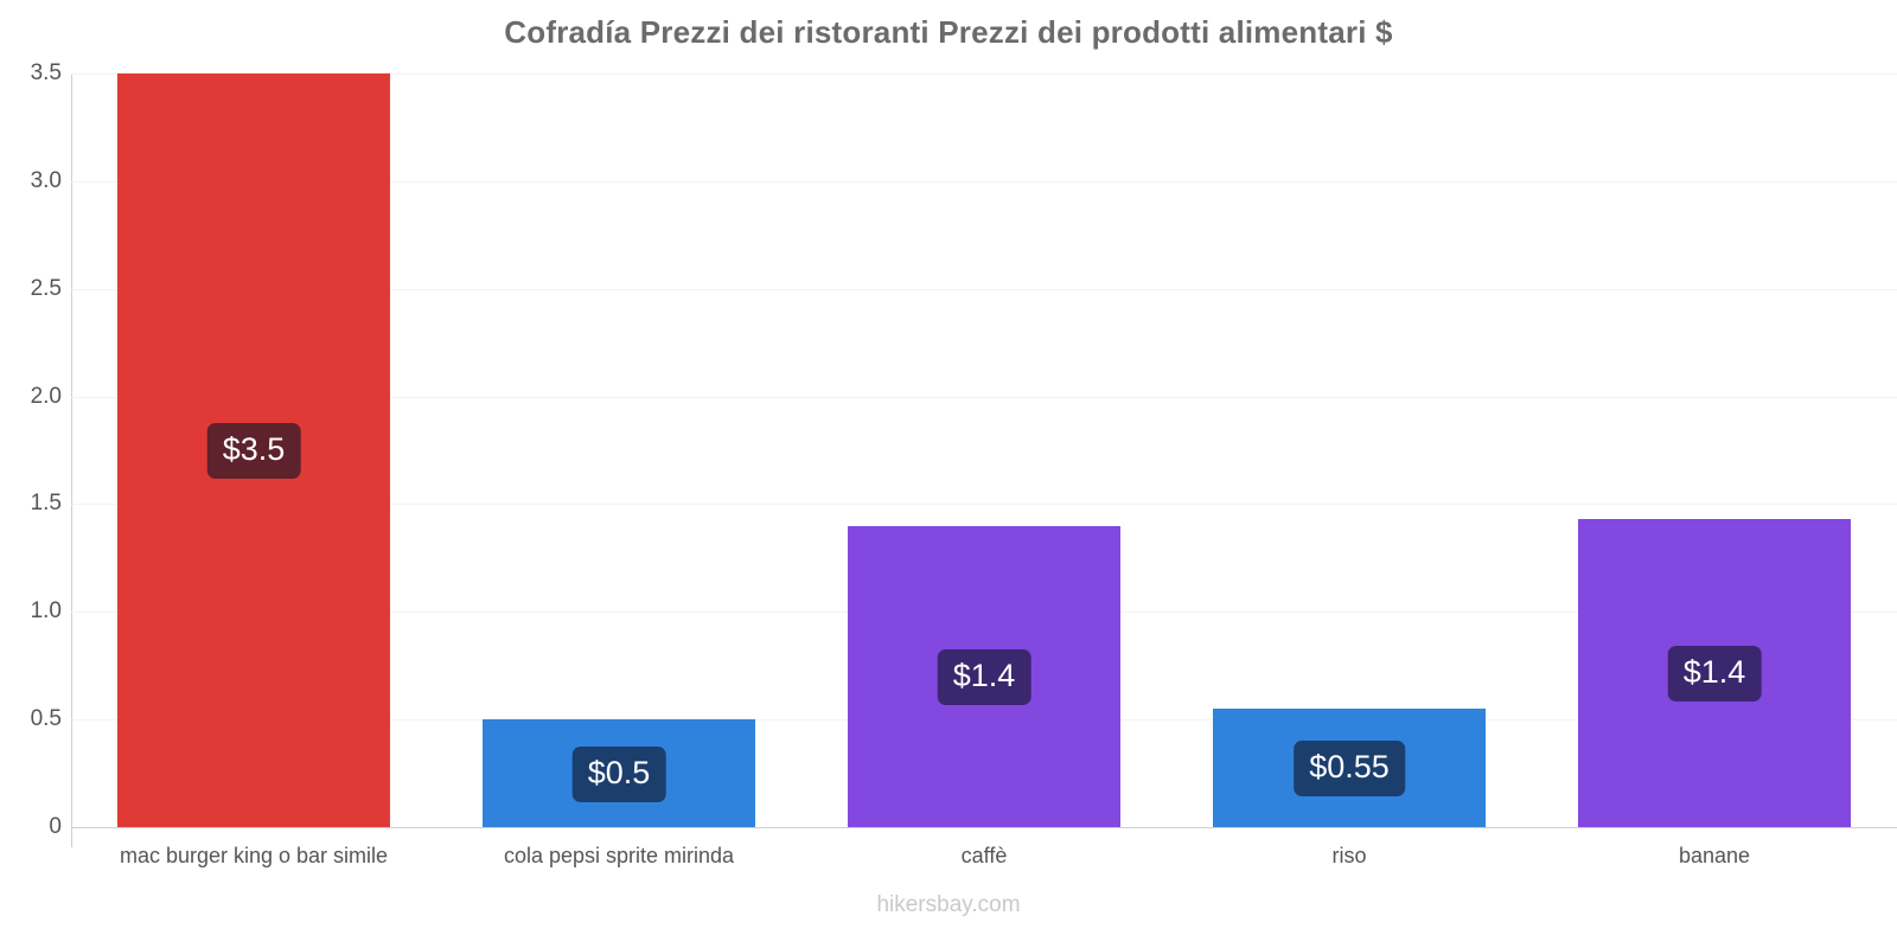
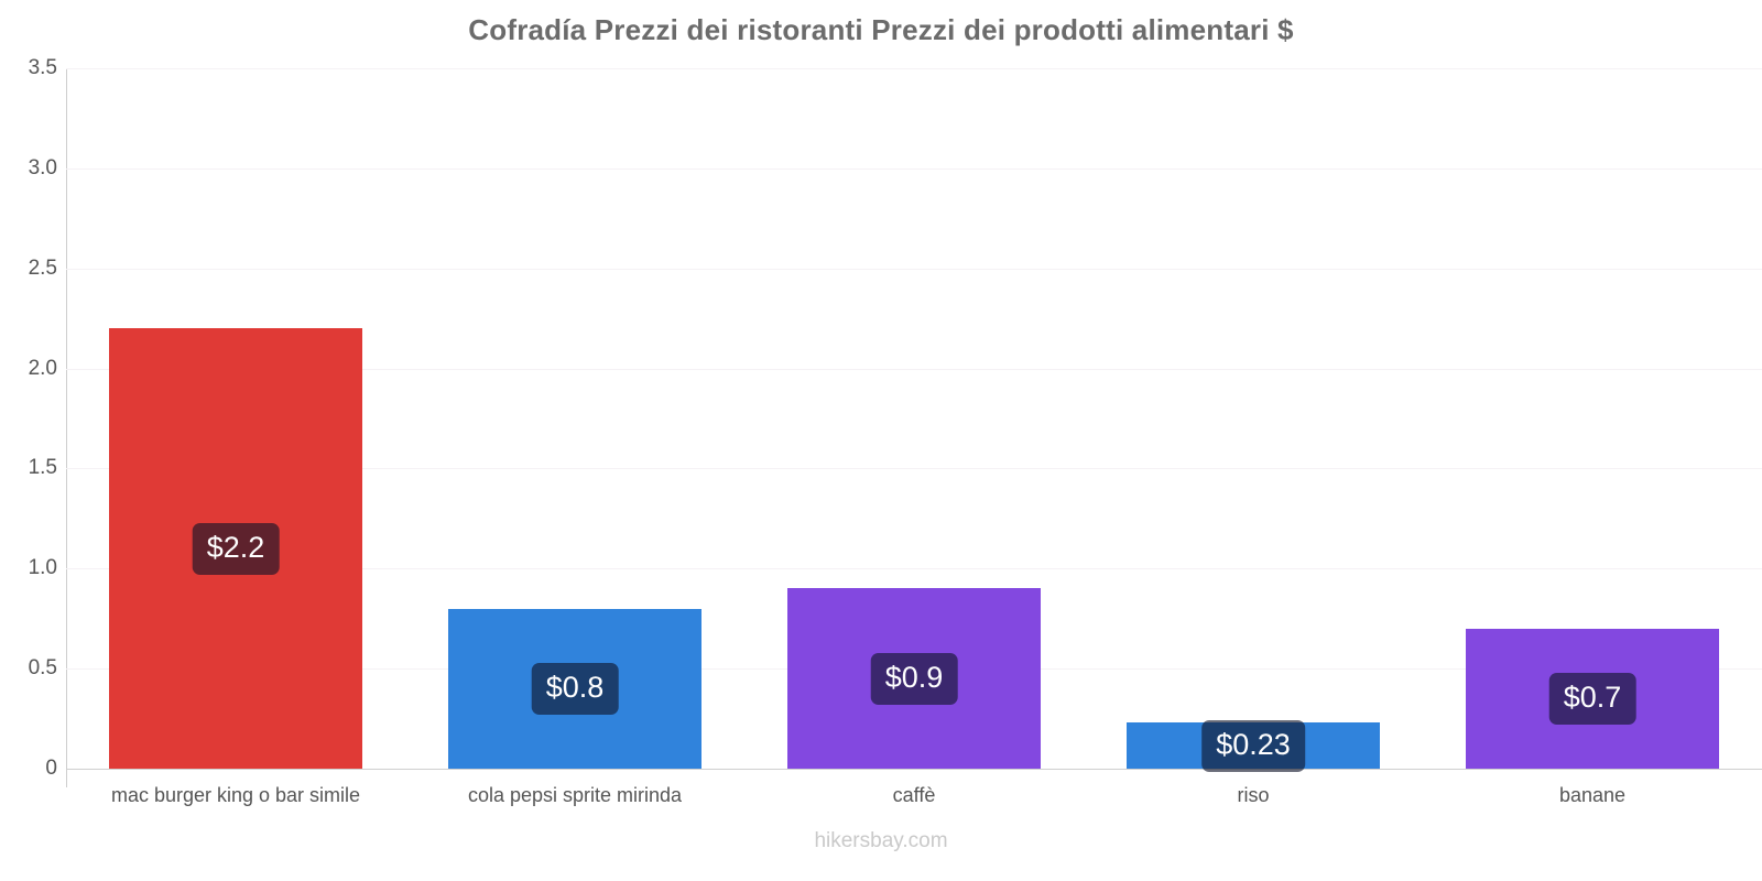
mac burger king o bar simile: $3.5 -> $2.2
cola pepsi sprite mirinda: $0.5 -> $0.8
caffè: $1.4 -> $0.9
riso: $0.55 -> $0.23
banane: $1.4 -> $0.7
